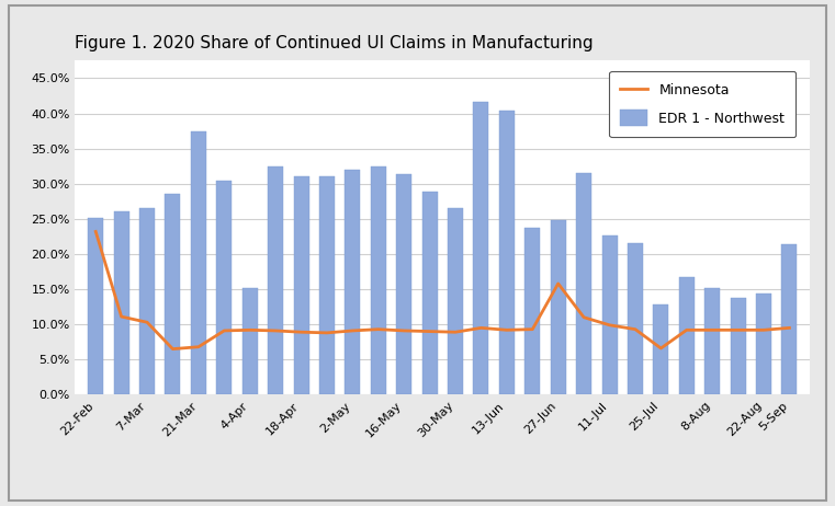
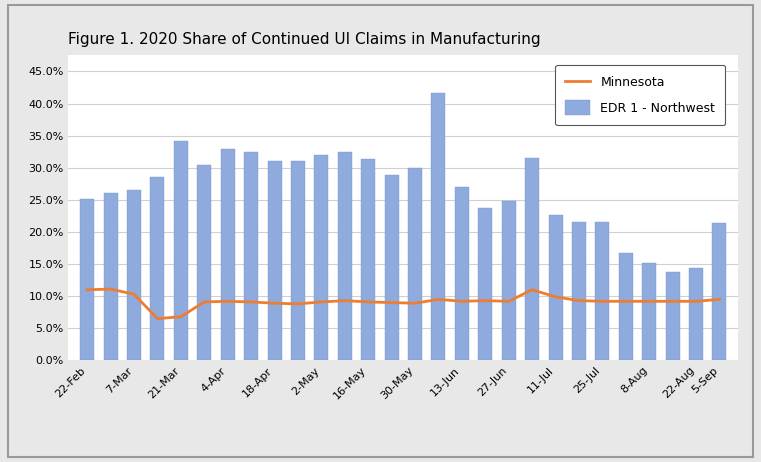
Minnesota/22-Feb: 23.2% -> 11.0%
EDR 1 - Northwest/21-Mar: 37.4% -> 34.2%
EDR 1 - Northwest/4-Apr: 15.2% -> 33.0%
EDR 1 - Northwest/30-May: 26.6% -> 30.0%
EDR 1 - Northwest/13-Jun: 40.4% -> 27.0%
Minnesota/27-Jun: 15.8% -> 9.2%
EDR 1 - Northwest/25-Jul: 12.8% -> 21.6%
Minnesota/25-Jul: 6.6% -> 9.2%
